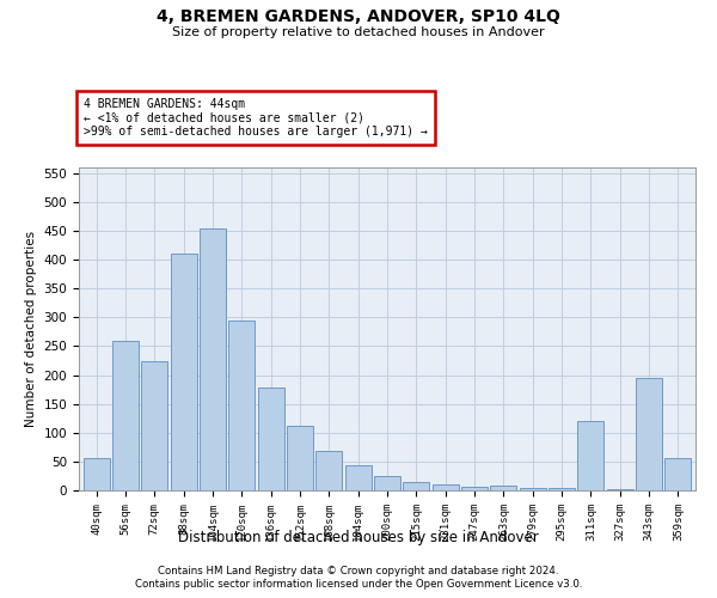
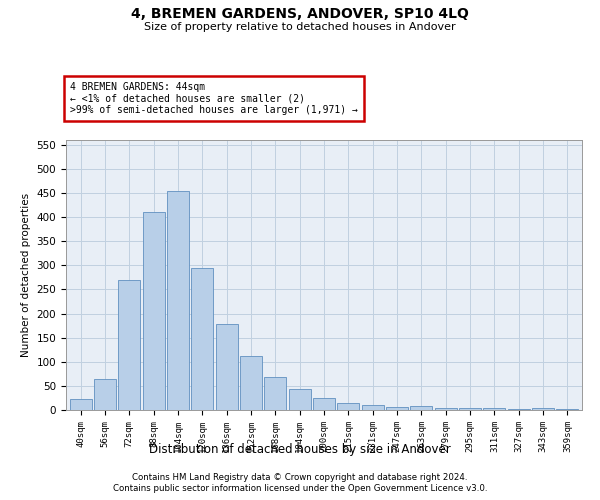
40sqm: 55 -> 22
56sqm: 260 -> 65
72sqm: 225 -> 270
311sqm: 120 -> 5
343sqm: 195 -> 5
359sqm: 55 -> 3
